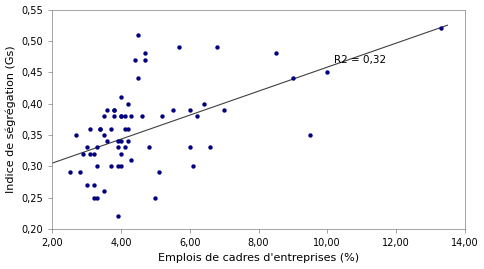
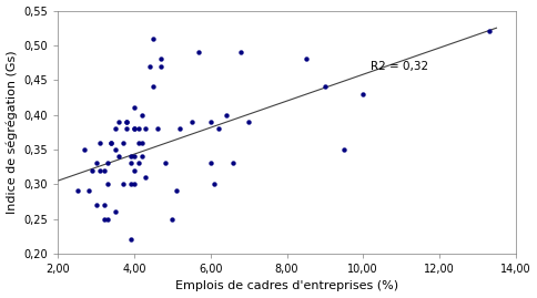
10,00: 0,45 -> 0,43
